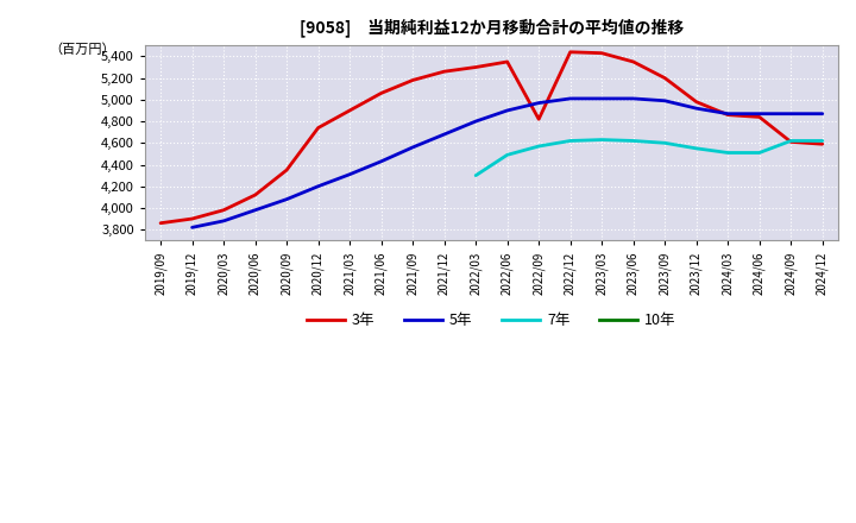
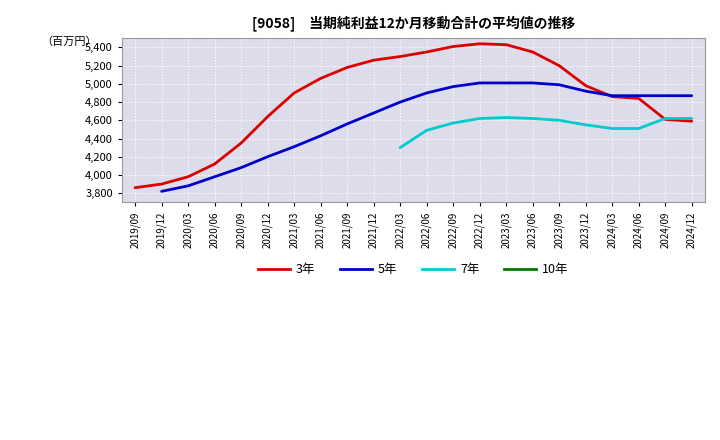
3年/2020/12: 4,740 -> 4,640
3年/2022/09: 4,820 -> 5,410
